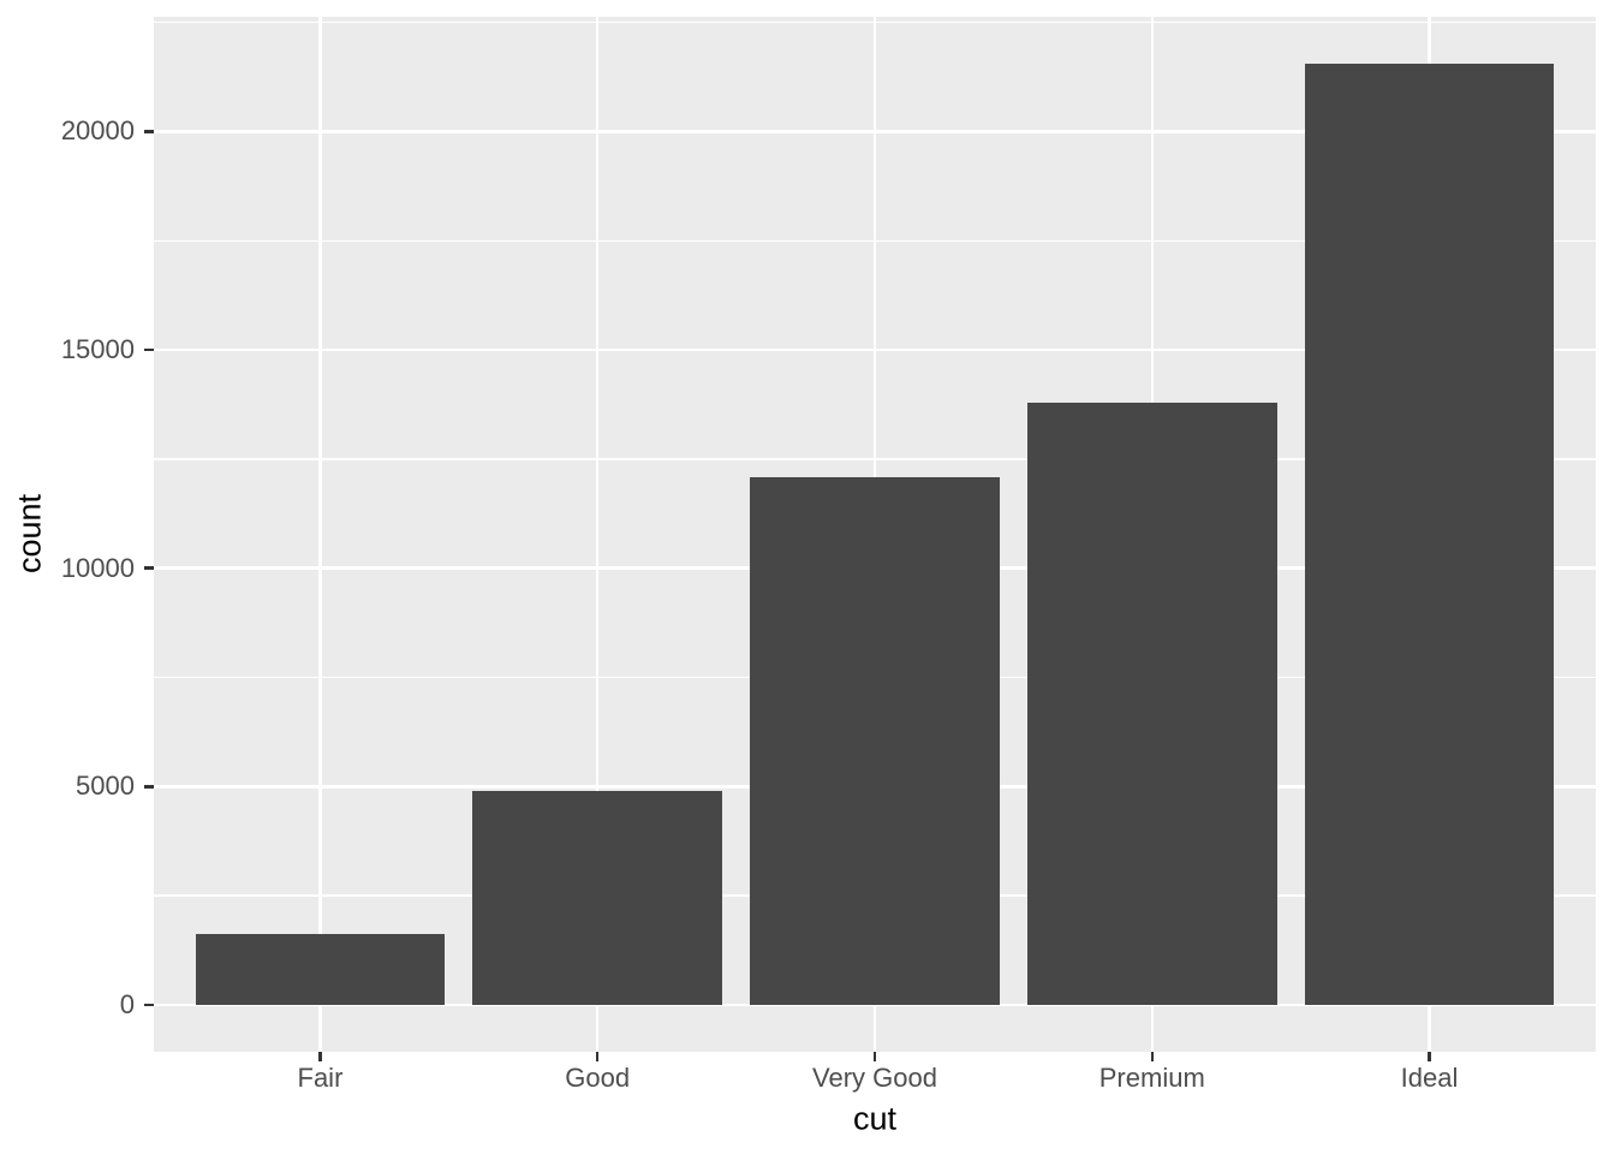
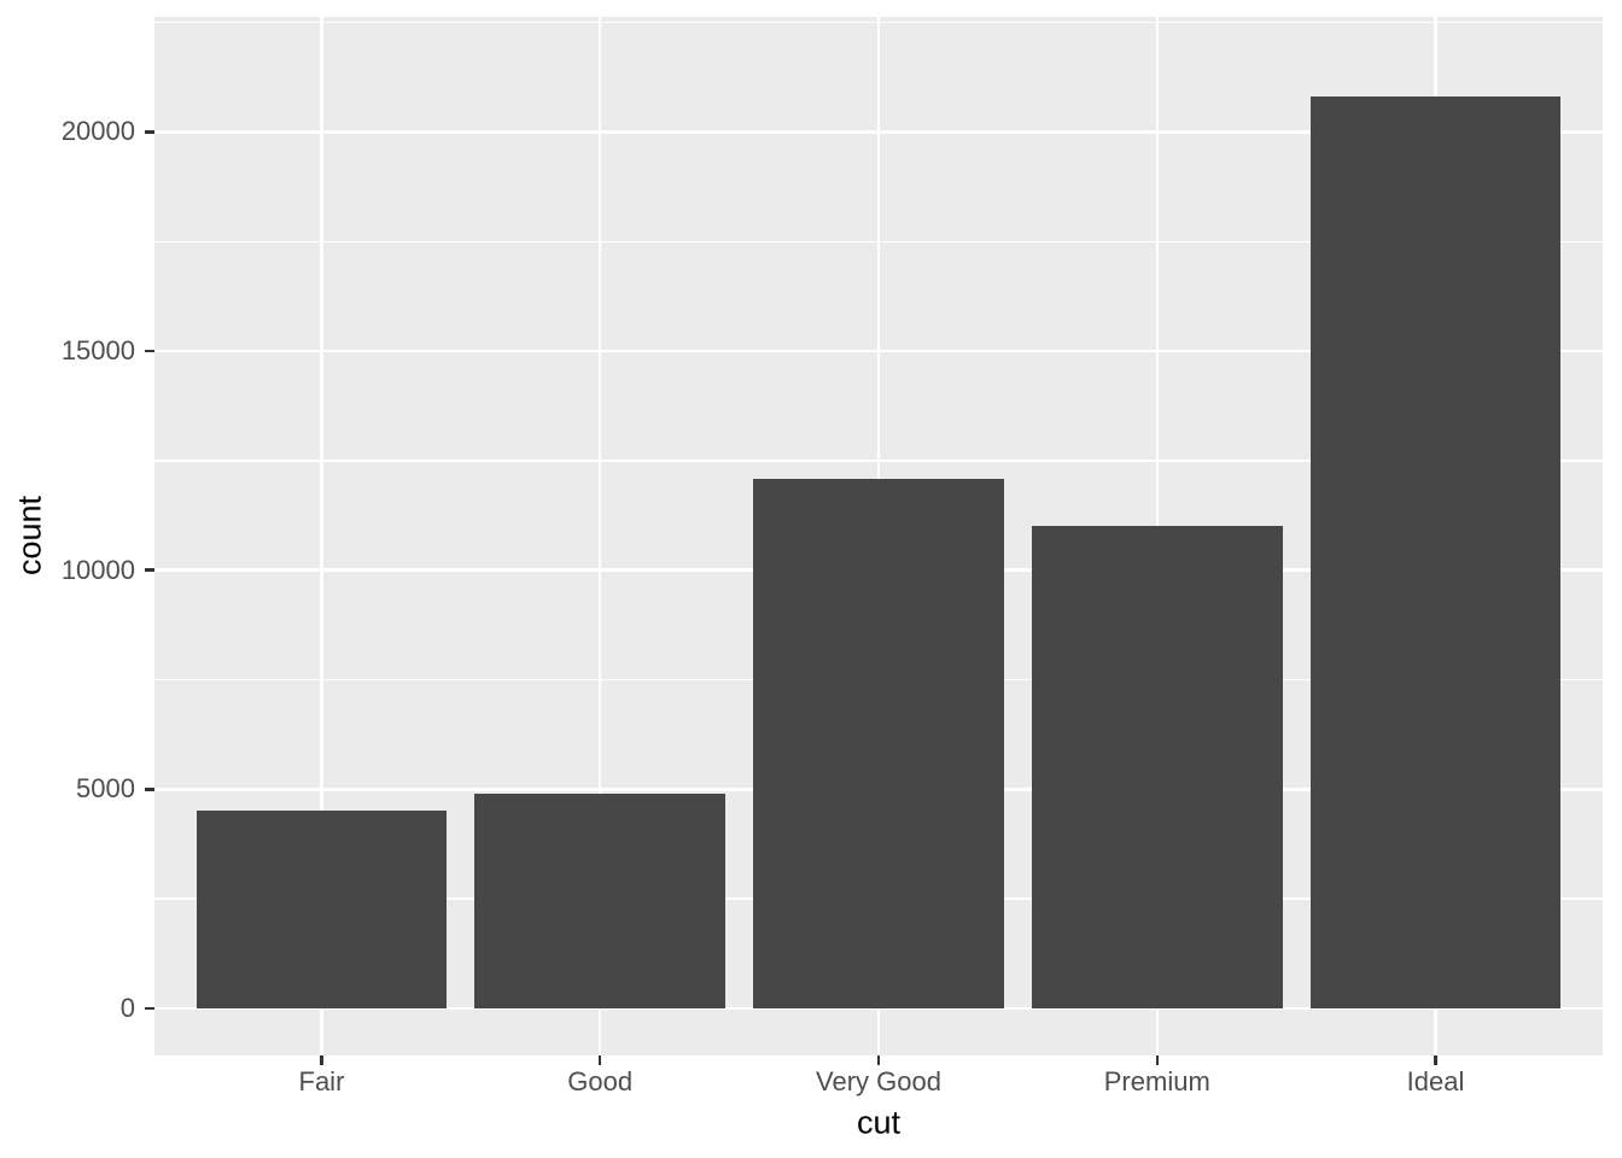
Fair: 1600 -> 4500
Premium: 13800 -> 11000
Ideal: 21600 -> 20800
